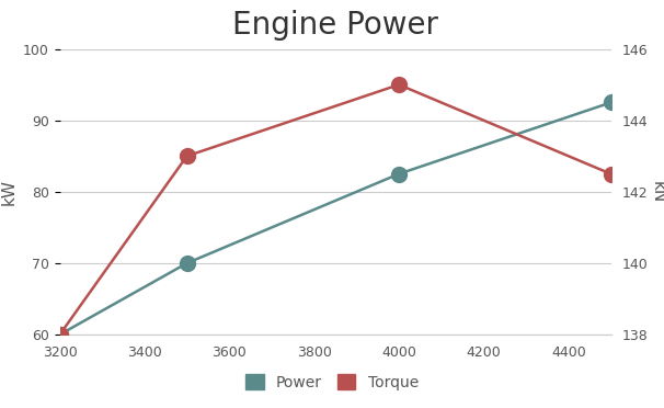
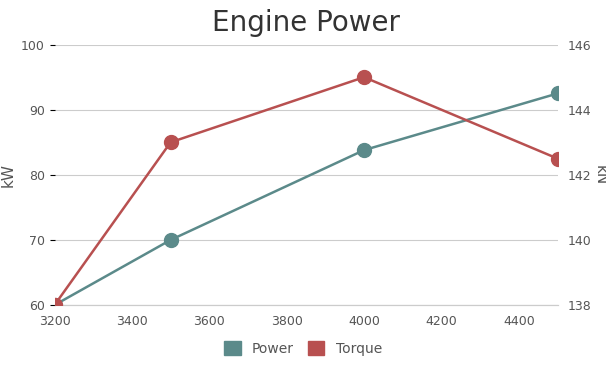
Power/4000: 82.5 -> 83.8
